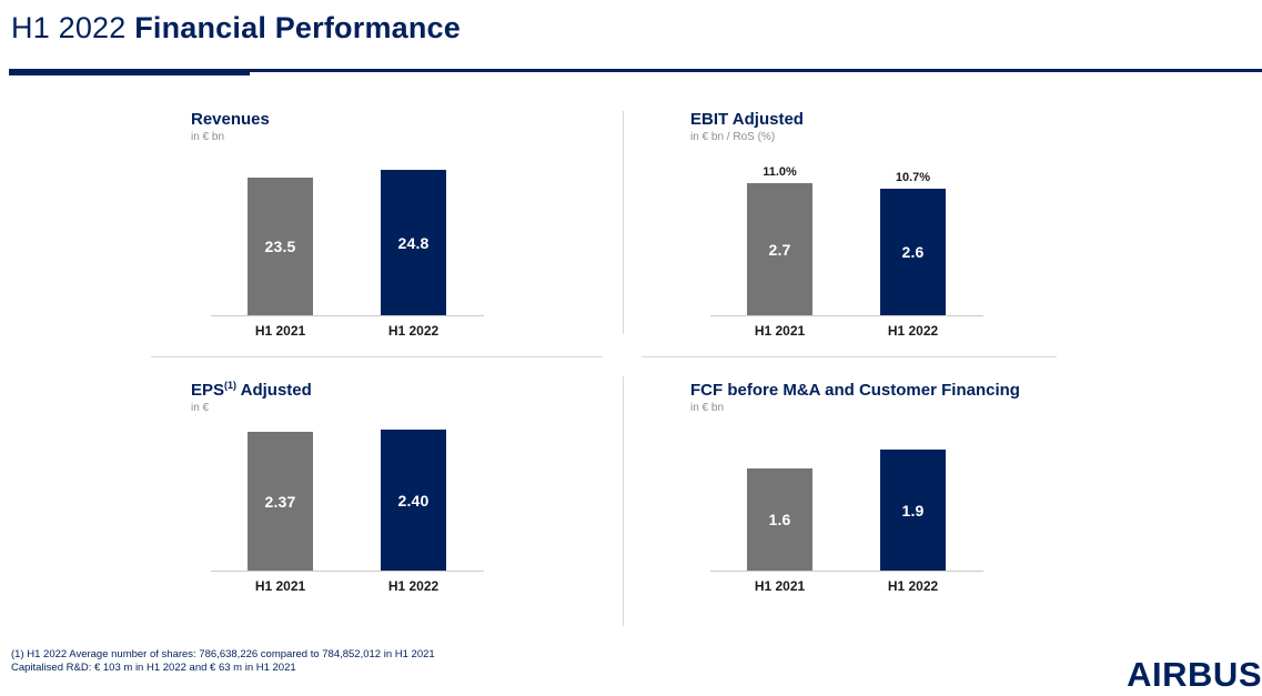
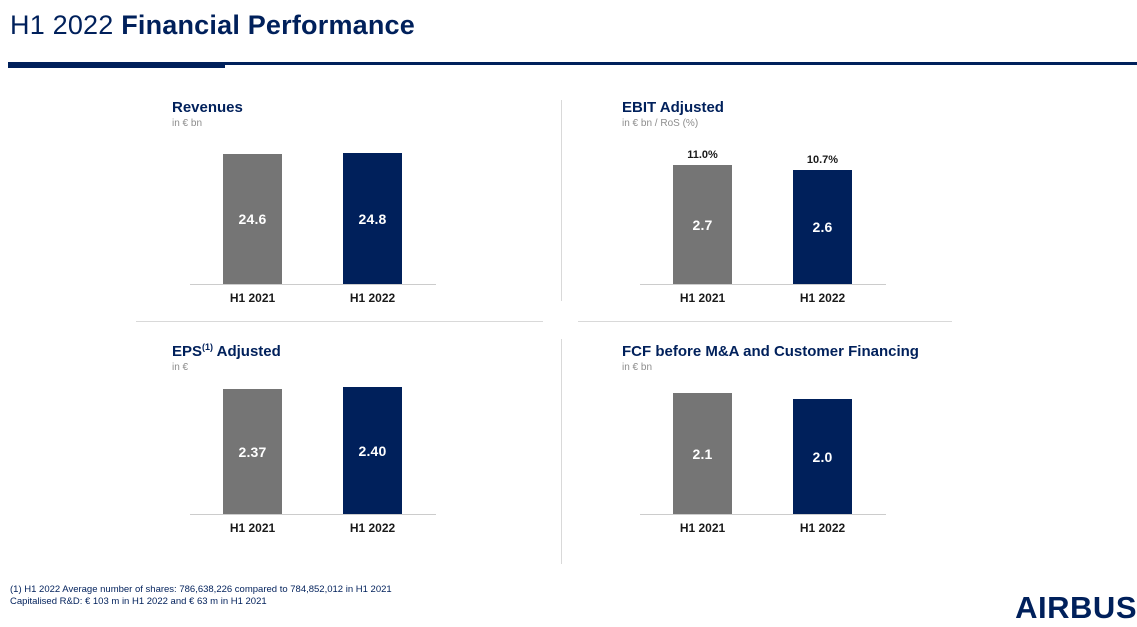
Revenues/H1 2021: 23.5 -> 24.6
FCF before M&A and Customer Financing/H1 2021: 1.6 -> 2.1
FCF before M&A and Customer Financing/H1 2022: 1.9 -> 2.0
